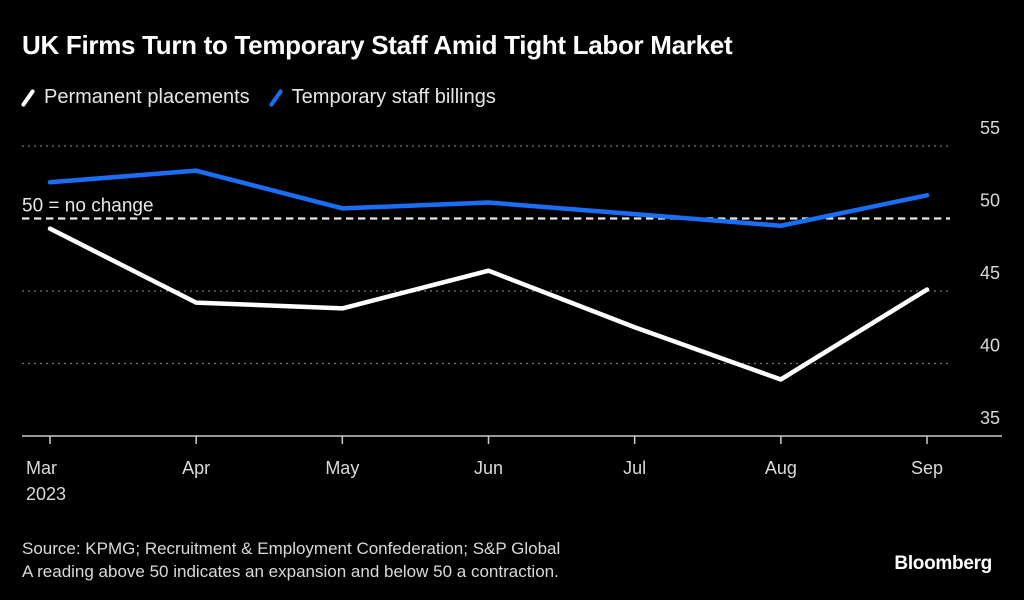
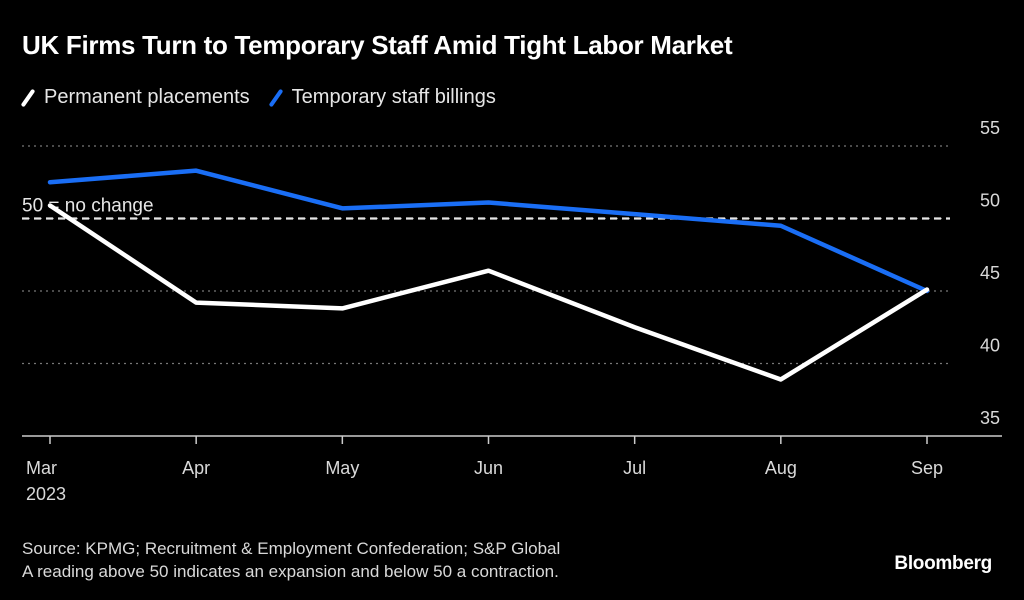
Permanent placements/Mar: 49.3 -> 50.9
Temporary staff billings/Sep: 51.6 -> 45.0
